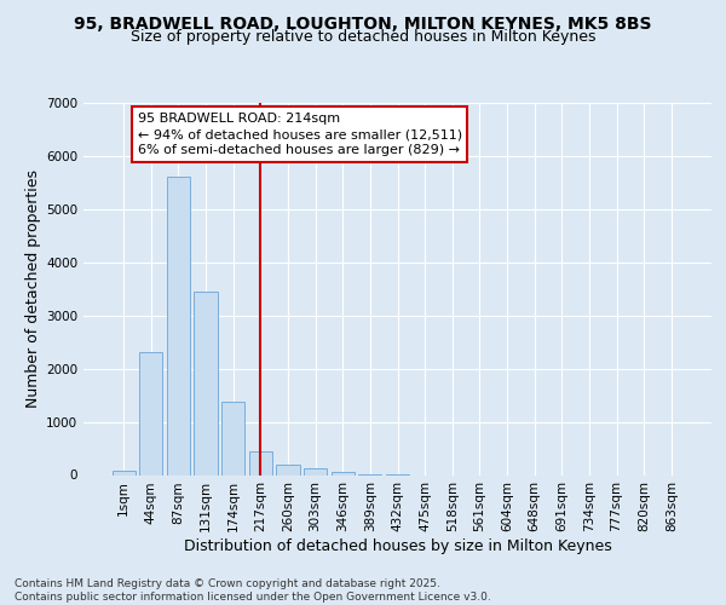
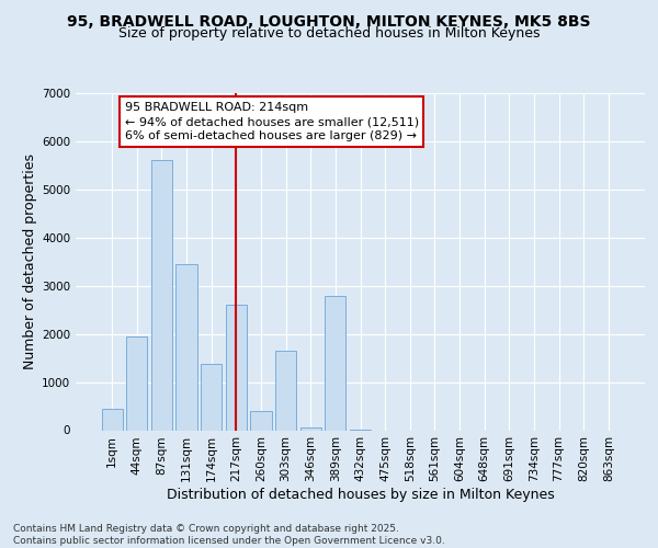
1sqm: 80 -> 450
44sqm: 2300 -> 1950
217sqm: 450 -> 2600
260sqm: 190 -> 400
303sqm: 120 -> 1650
389sqm: 10 -> 2800
